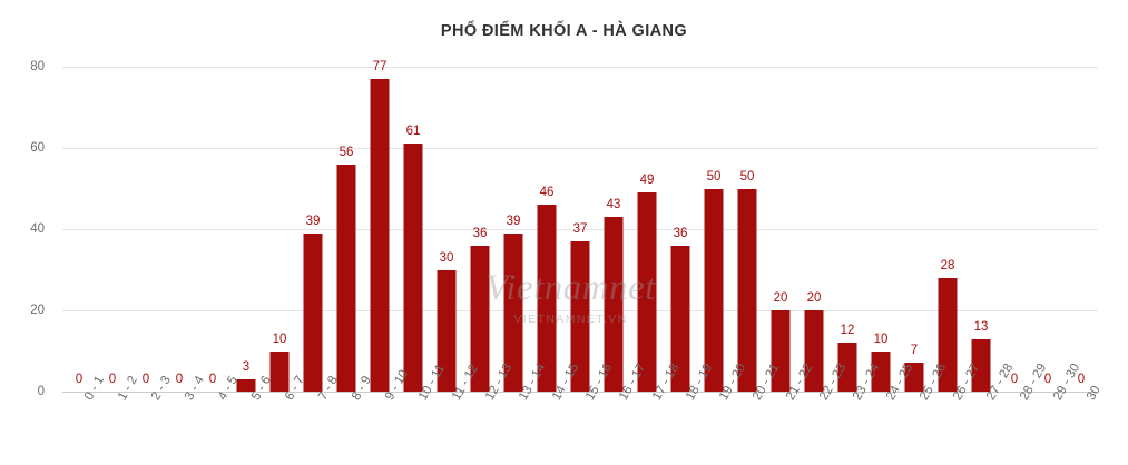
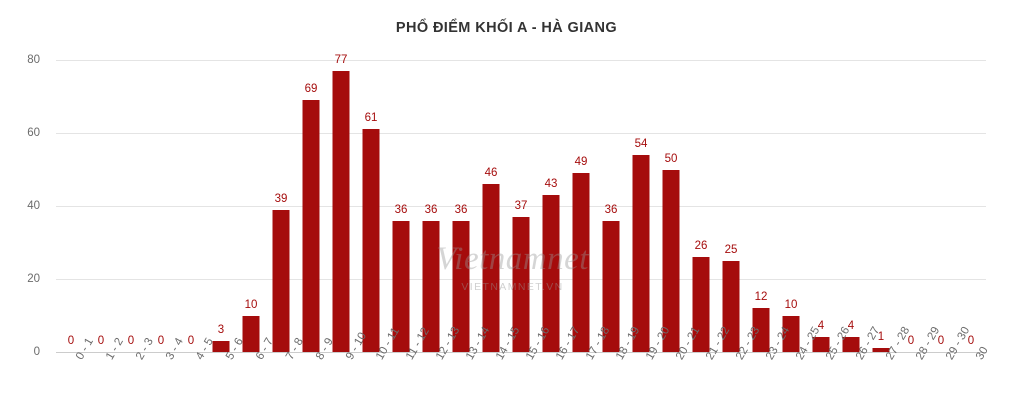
8 - 9: 56 -> 69
11 - 12: 30 -> 36
13 - 14: 39 -> 36
19 - 20: 50 -> 54
21 - 22: 20 -> 26
22 - 23: 20 -> 25
25 - 26: 7 -> 4
26 - 27: 28 -> 4
27 - 28: 13 -> 1
